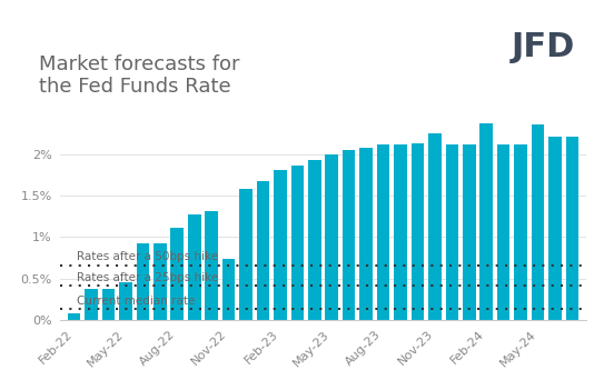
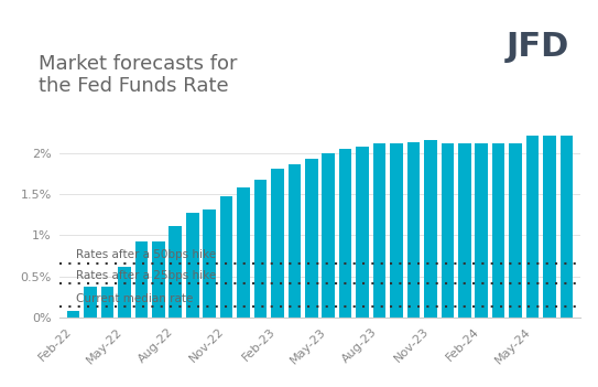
May-22: 0.46% -> 0.62%
Nov-22: 0.74% -> 1.48%
Nov-23: 2.26% -> 2.17%
Feb-24: 2.38% -> 2.12%
May-24: 2.36% -> 2.22%
